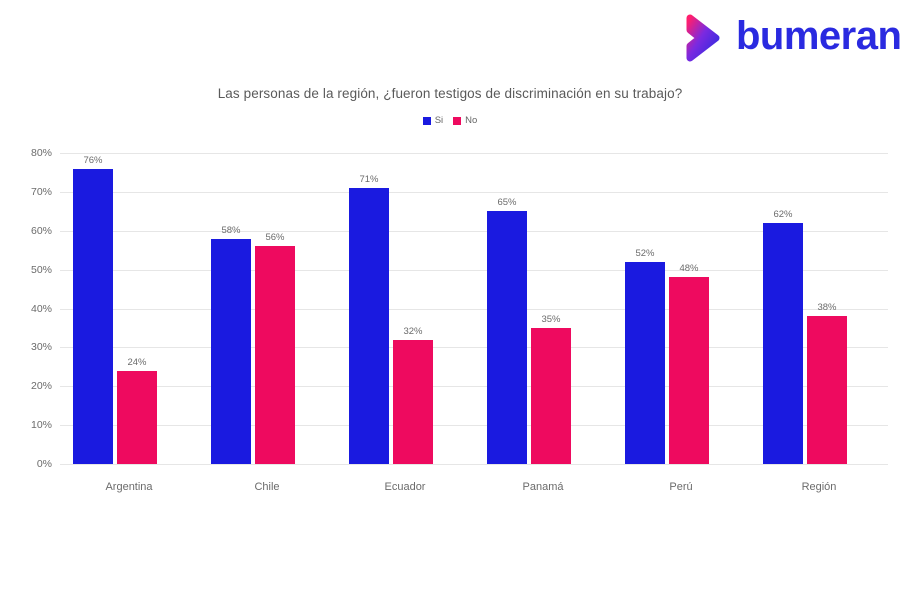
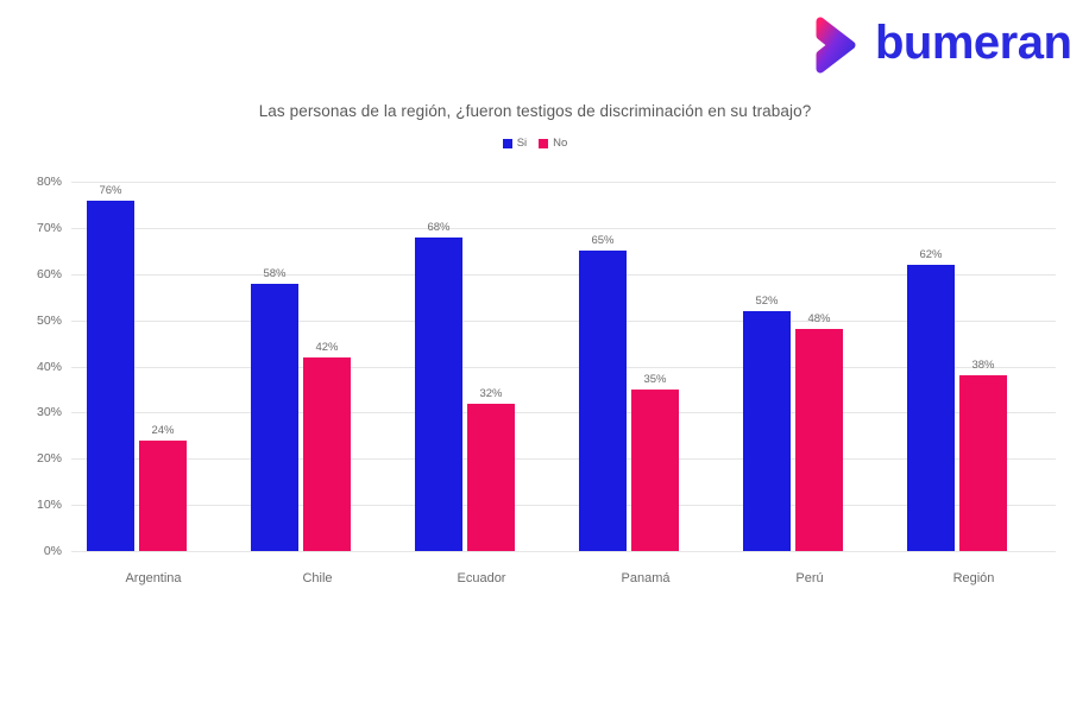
No/Chile: 56% -> 42%
Si/Ecuador: 71% -> 68%
